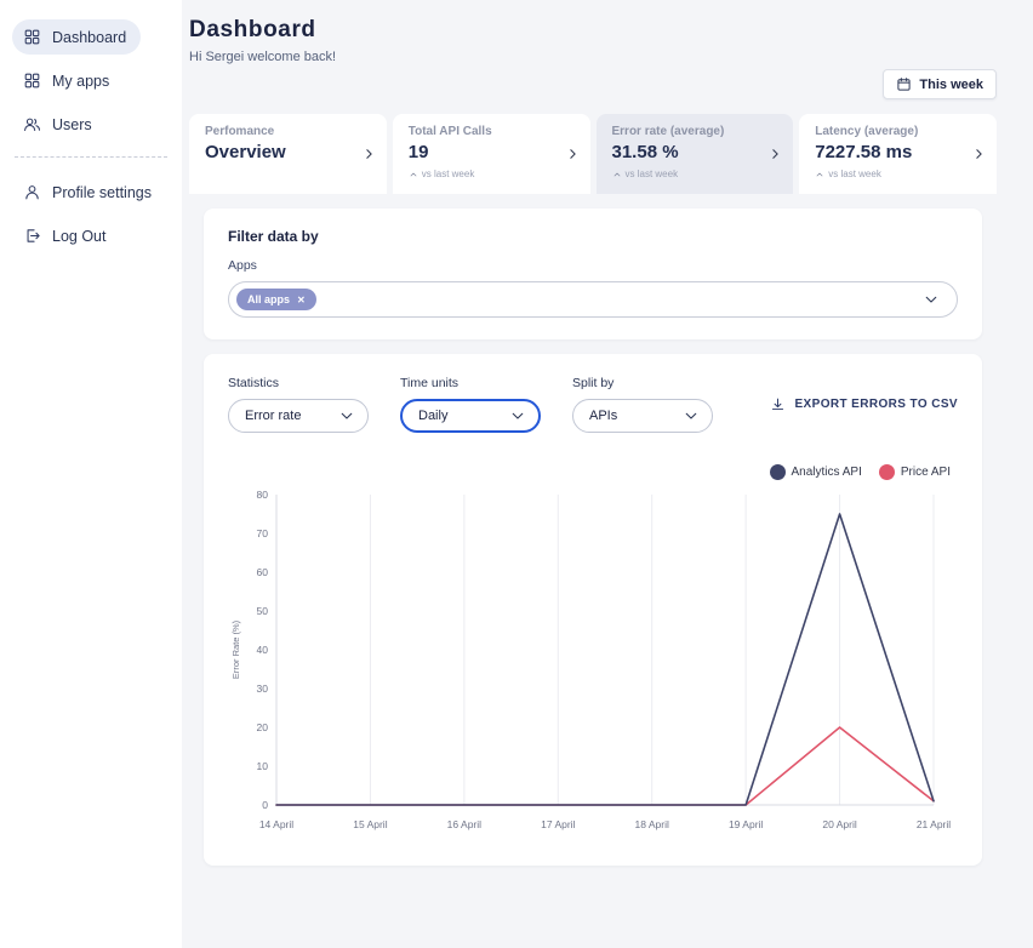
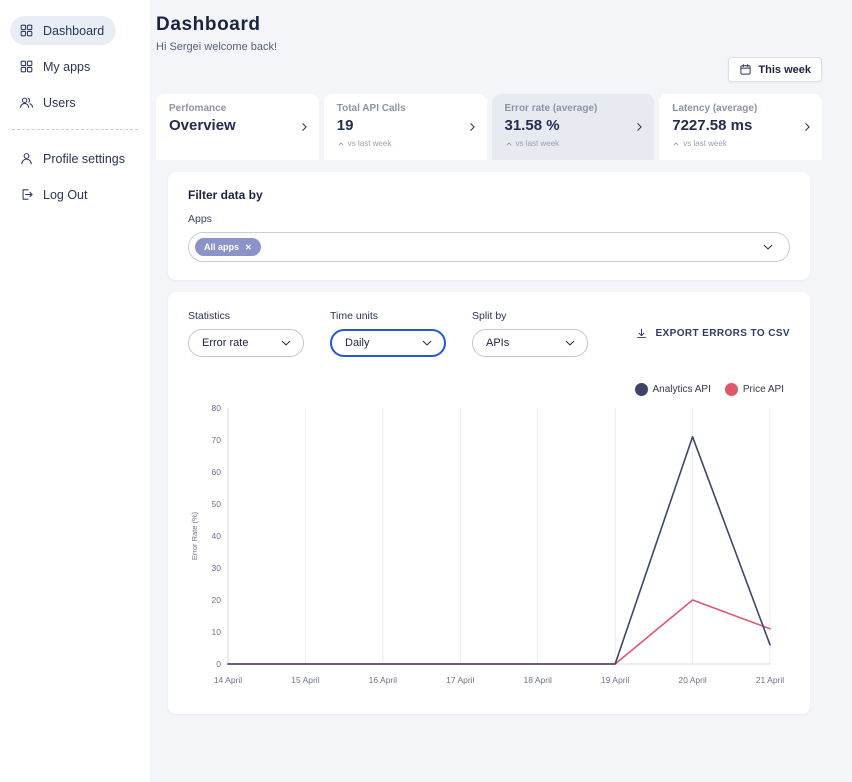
Analytics API/20 April: 75 -> 71
Analytics API/21 April: 1 -> 6
Price API/21 April: 1 -> 11
